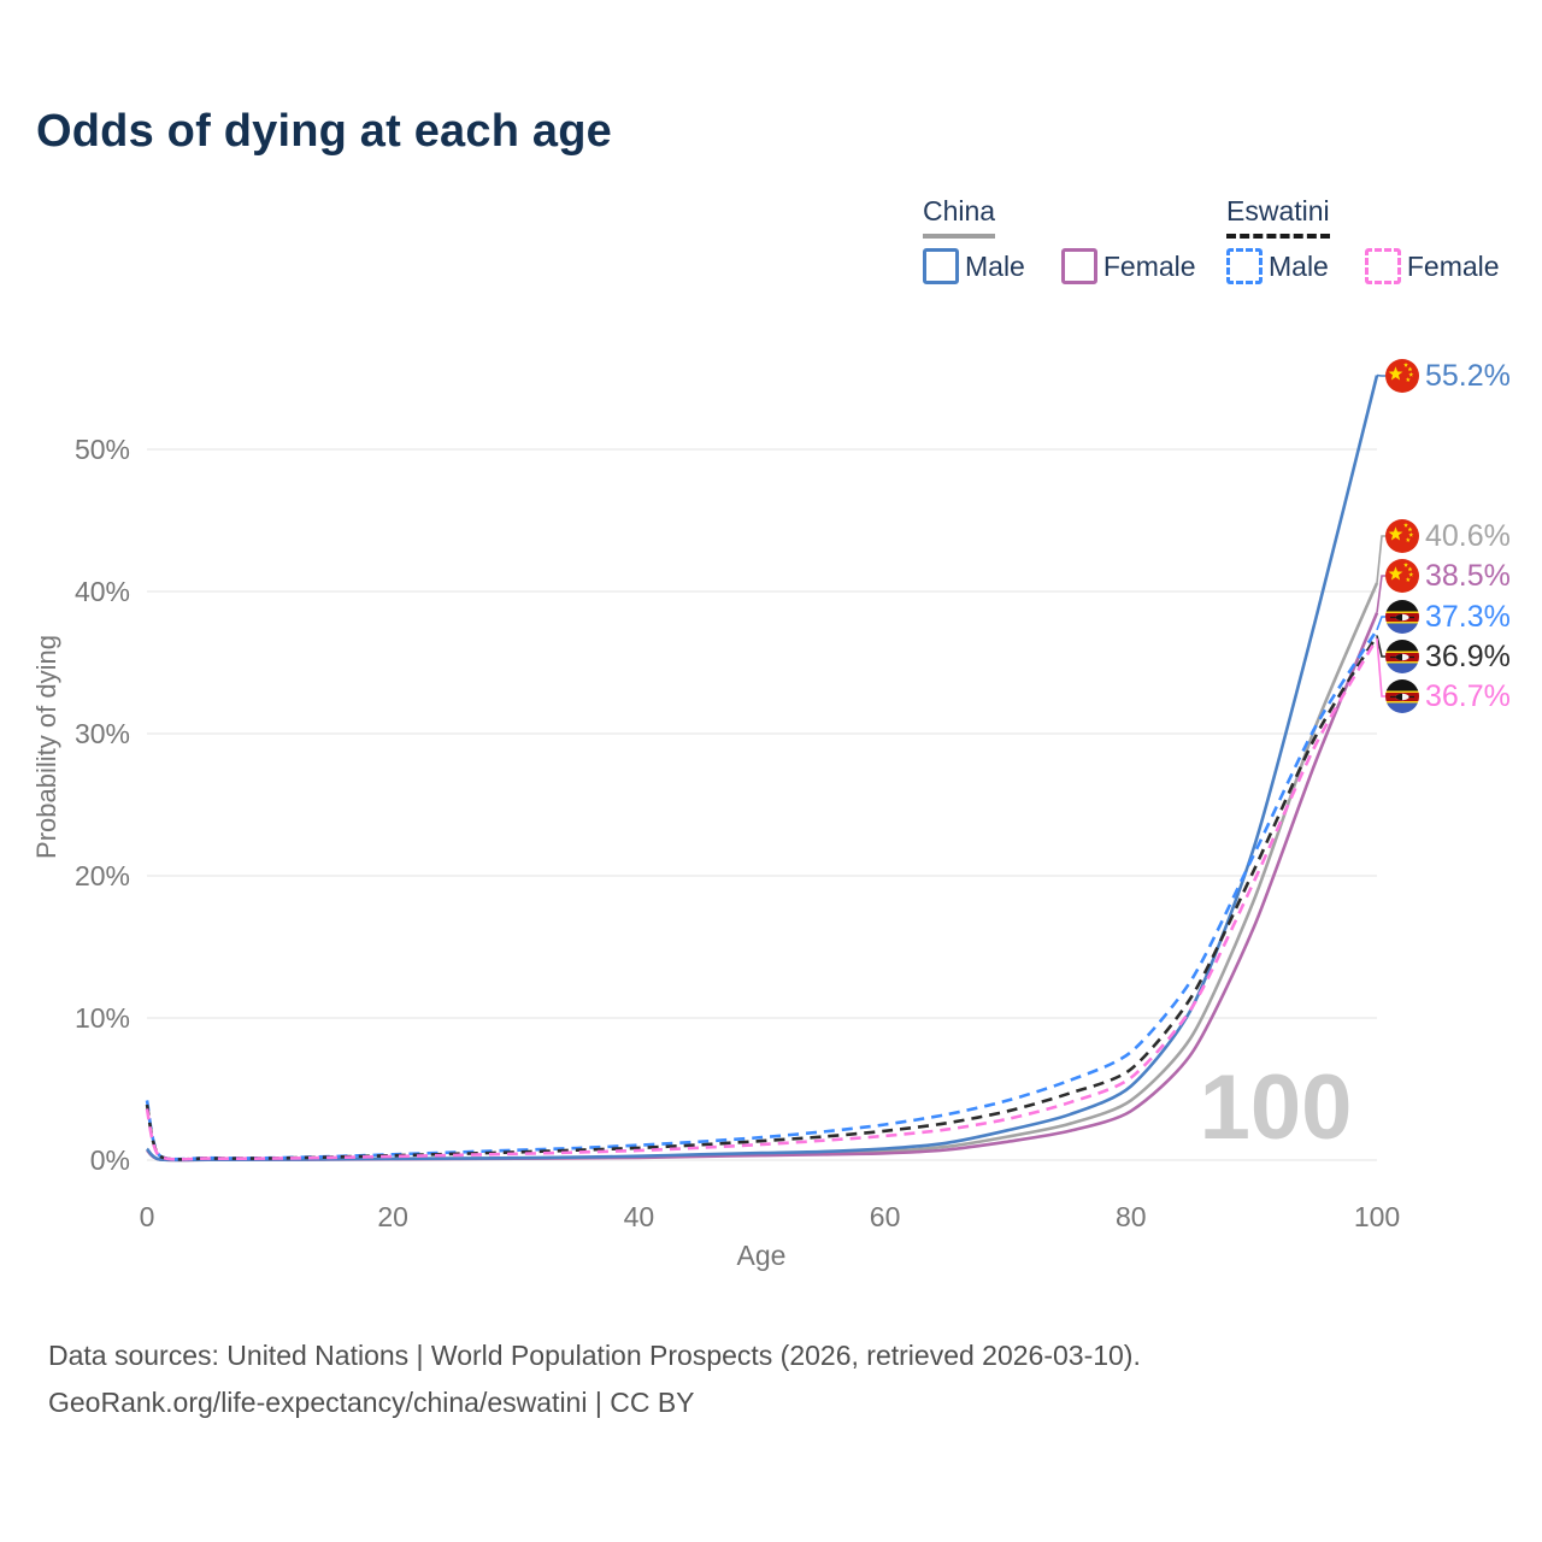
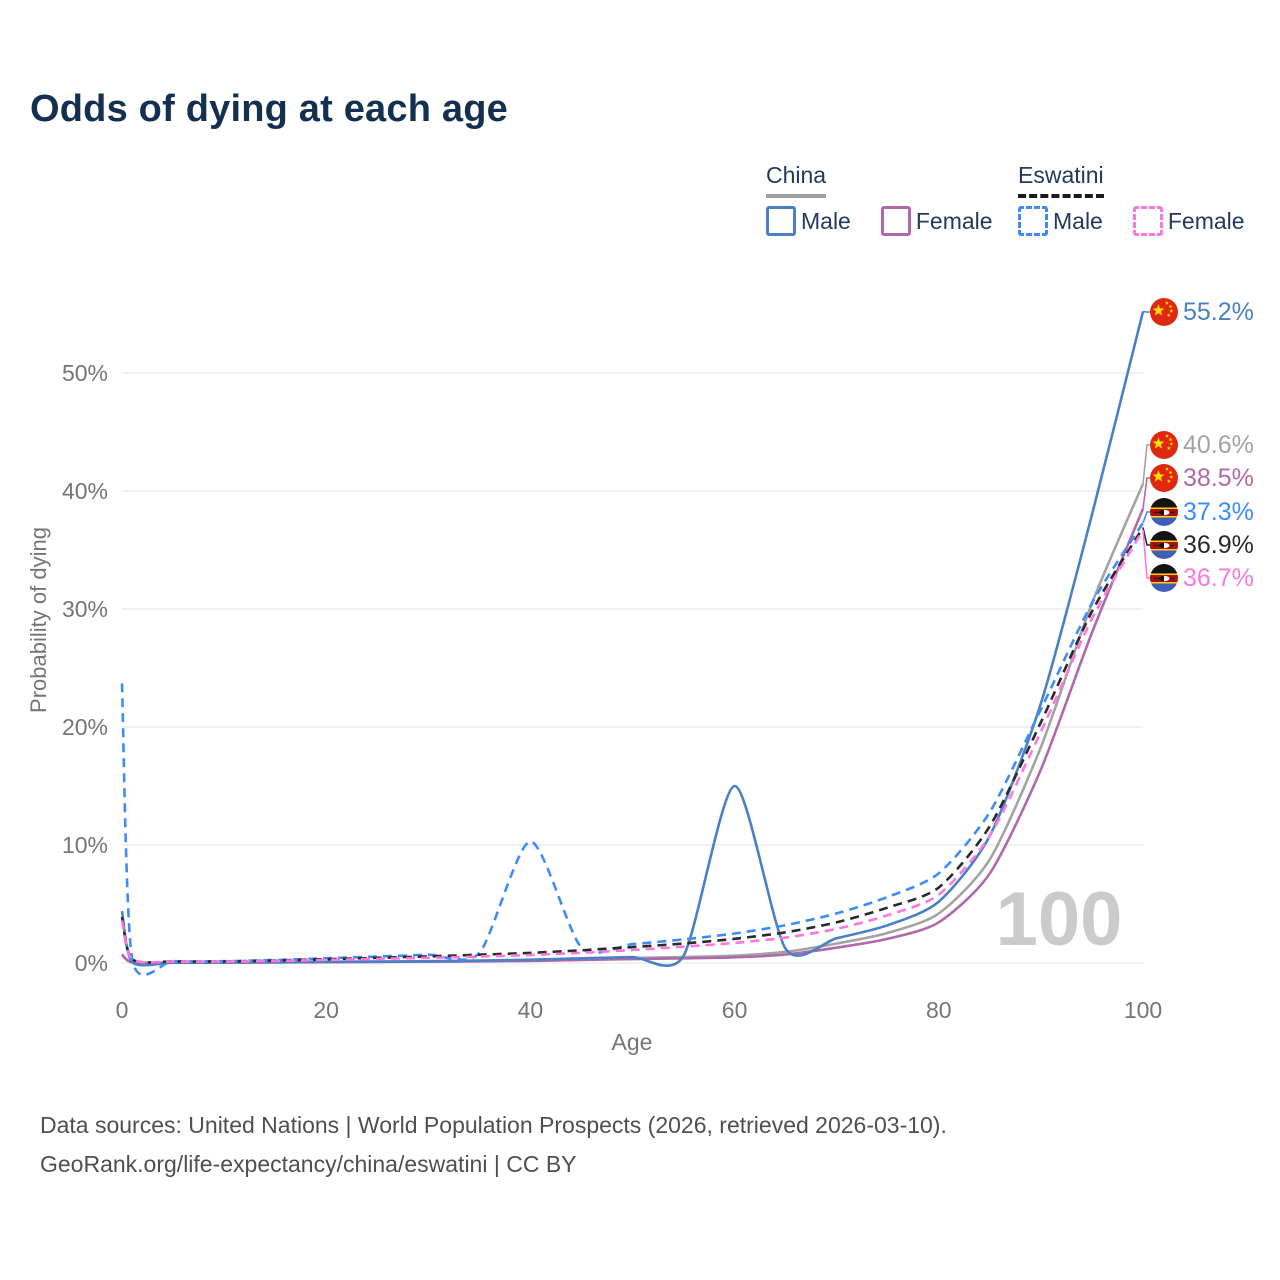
China Male/0: 0.8% -> 4.4%
Eswatini Male/0: 4.2% -> 23.7%
Eswatini Male/40: 1.1% -> 10.3%
China Male/60: 0.8% -> 15.0%
